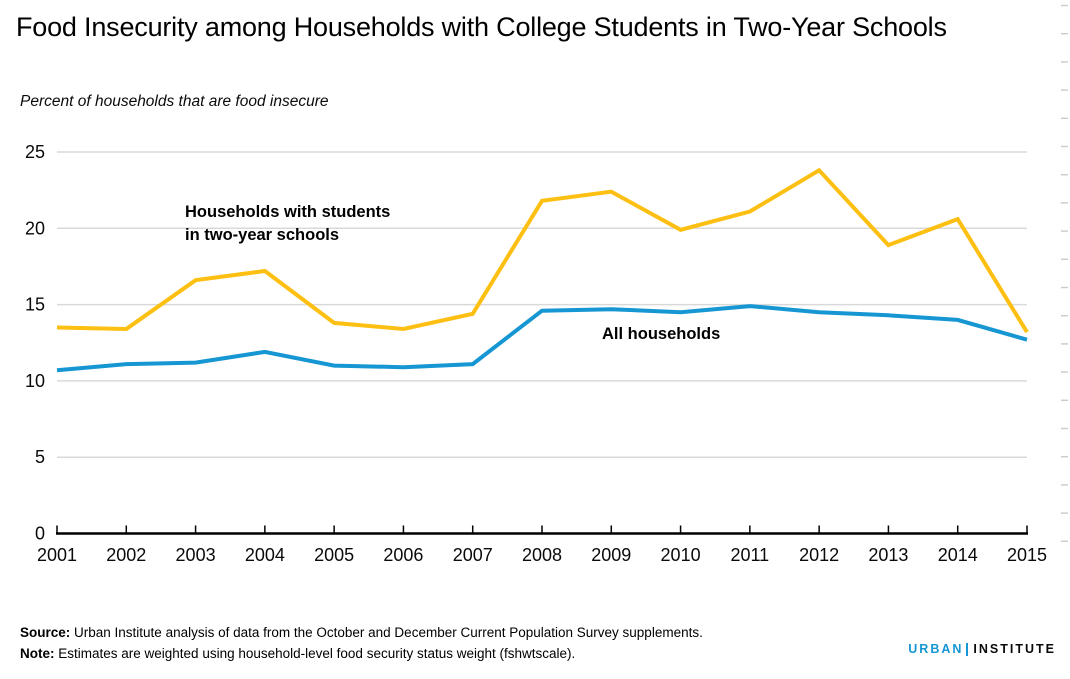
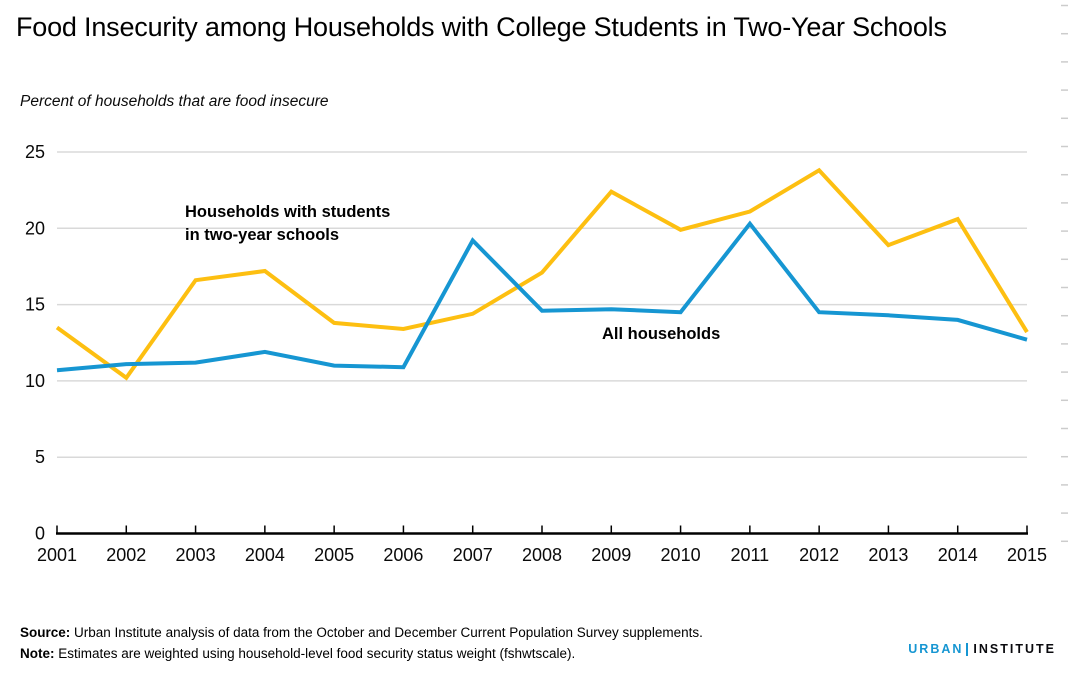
Households with students in two-year schools/2002: 13.4 -> 10.2
All households/2007: 11.1 -> 19.2
Households with students in two-year schools/2008: 21.8 -> 17.1
All households/2011: 14.9 -> 20.3
